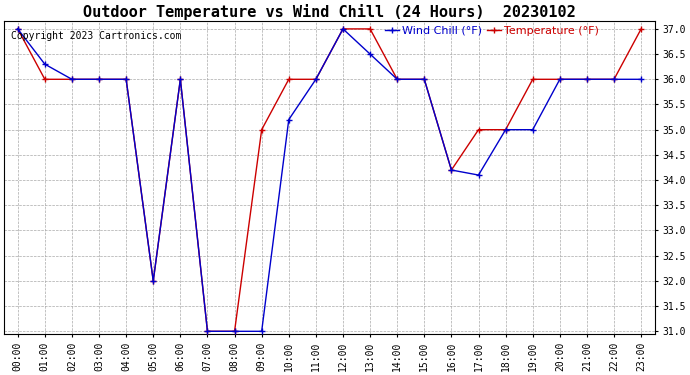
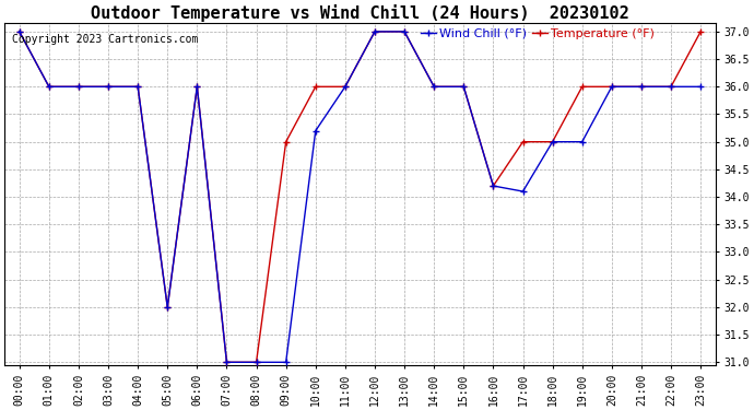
Wind Chill (°F)/01:00: 36.3 -> 36.0
Wind Chill (°F)/13:00: 36.5 -> 37.0
